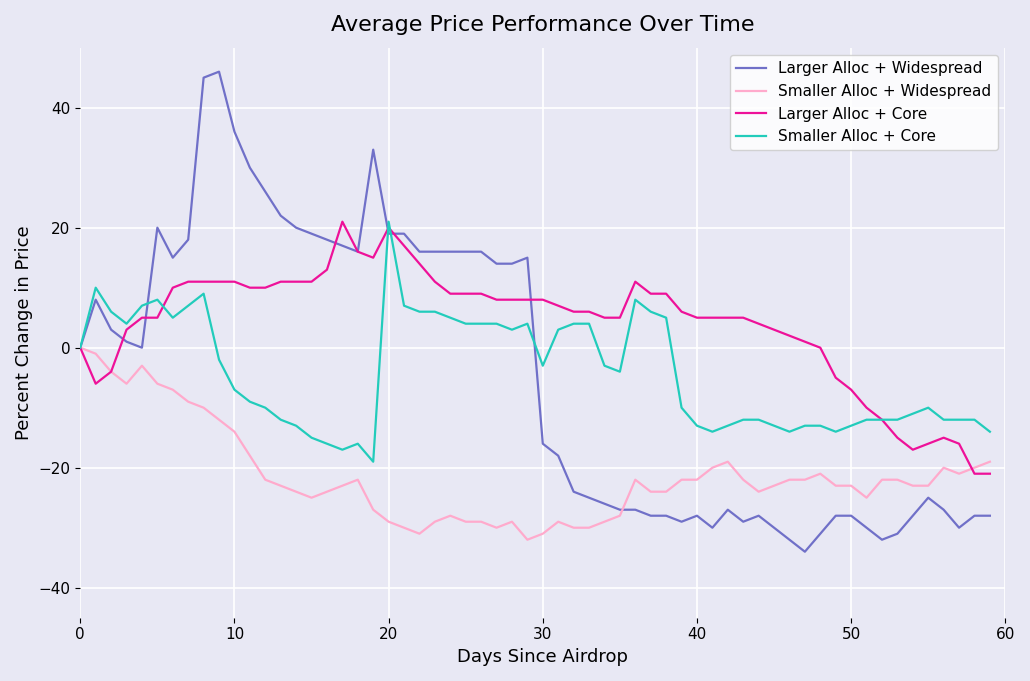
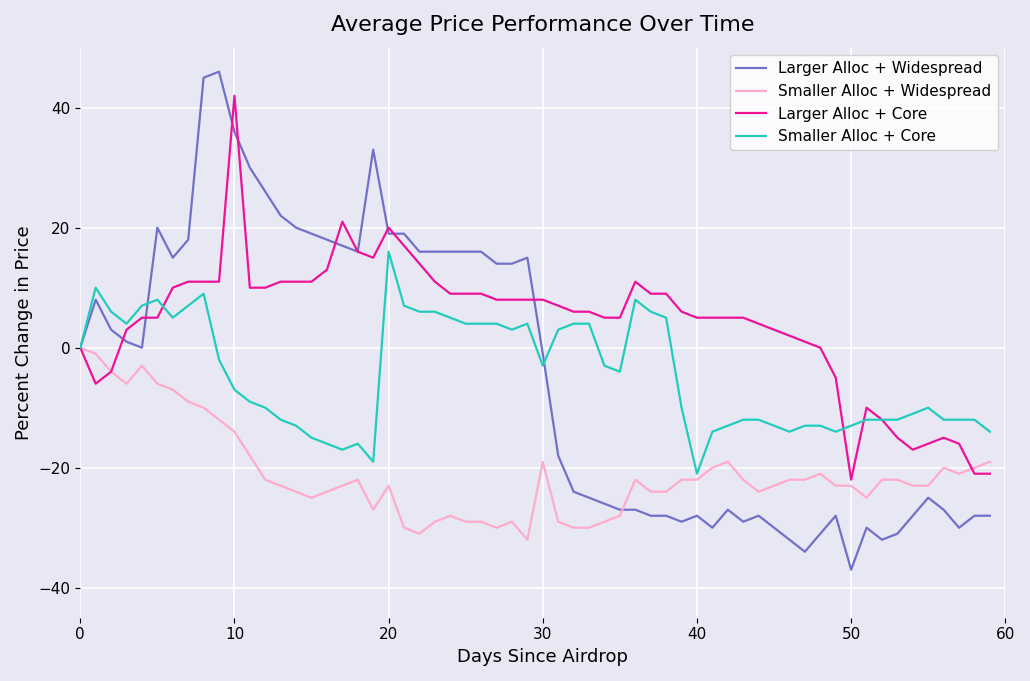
Larger Alloc + Core/10: 11 -> 42
Smaller Alloc + Widespread/20: -29 -> -23
Smaller Alloc + Core/20: 21 -> 16
Larger Alloc + Widespread/30: -16 -> -1
Smaller Alloc + Widespread/30: -31 -> -19
Smaller Alloc + Core/40: -13 -> -21
Larger Alloc + Widespread/50: -28 -> -37
Larger Alloc + Core/50: -7 -> -22
